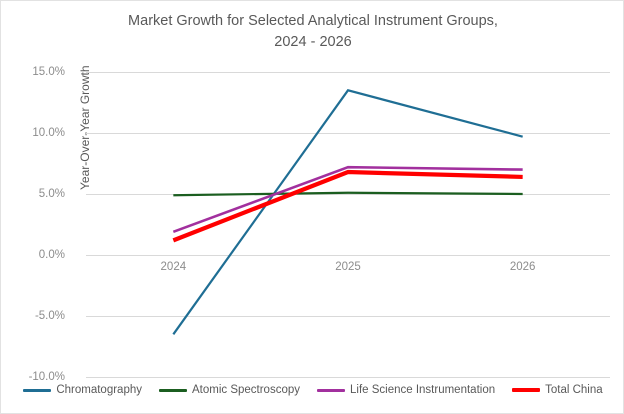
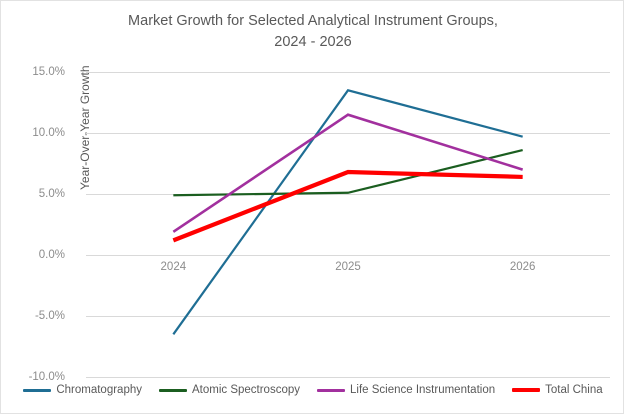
Life Science Instrumentation/2025: 7.2% -> 11.5%
Atomic Spectroscopy/2026: 5.0% -> 8.6%
